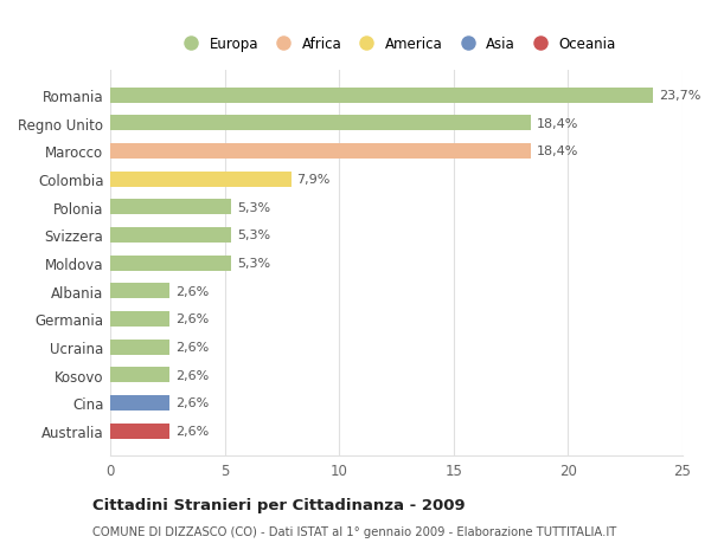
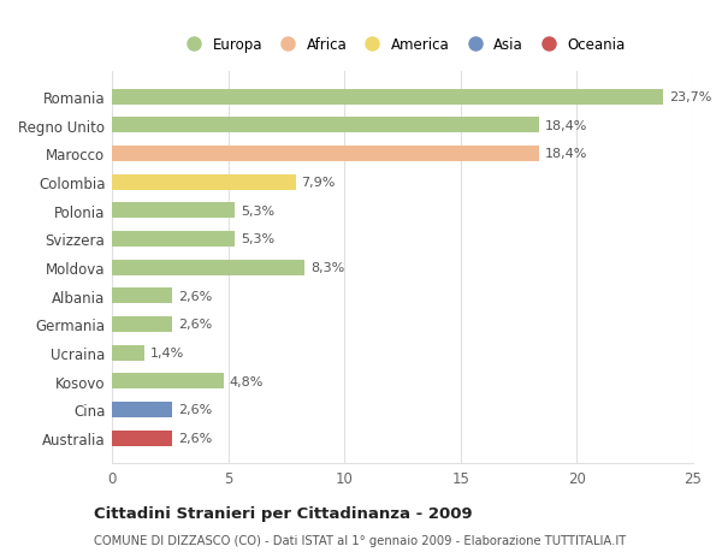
Moldova: 5,3% -> 8,3%
Ucraina: 2,6% -> 1,4%
Kosovo: 2,6% -> 4,8%
